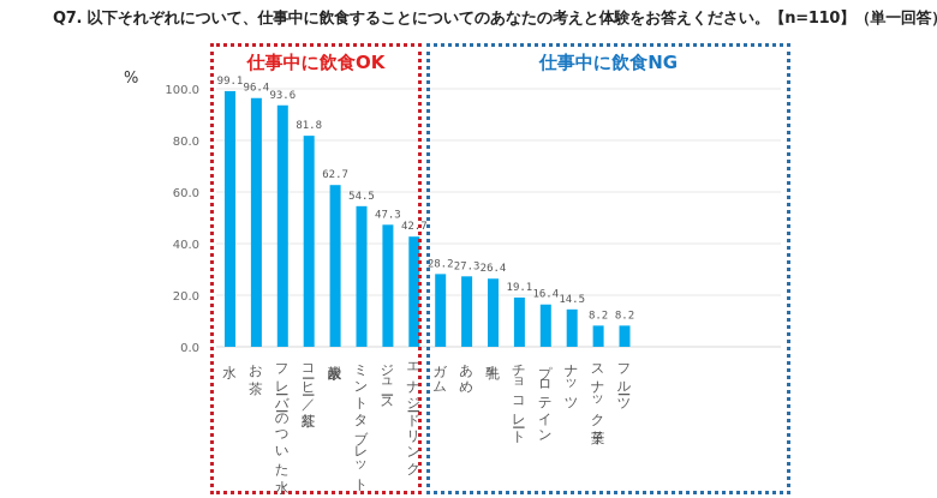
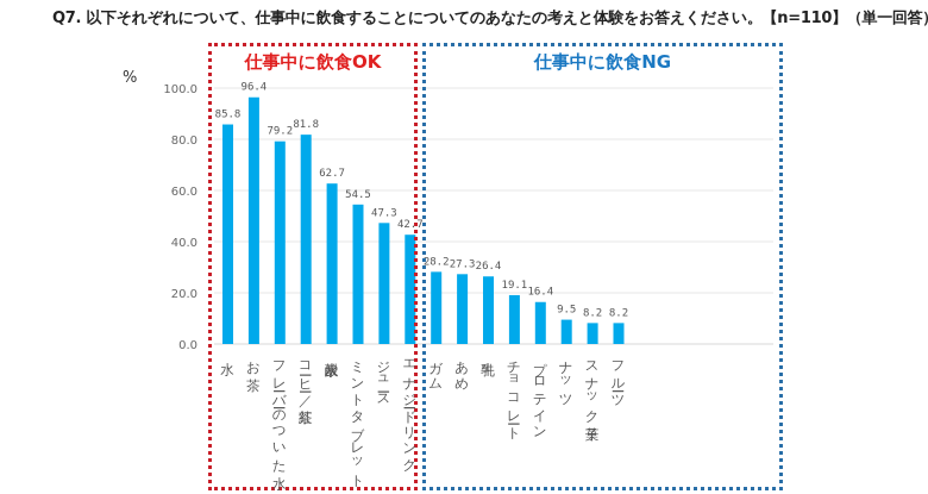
水: 99.1 -> 85.8
フレーバーのついた水: 93.6 -> 79.2
ナッツ: 14.5 -> 9.5
